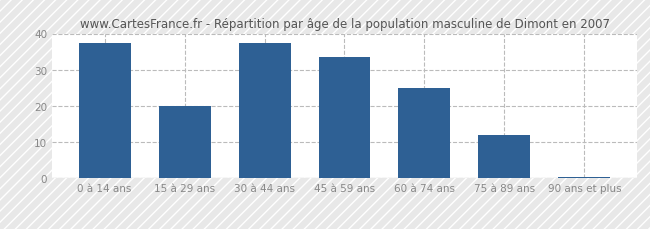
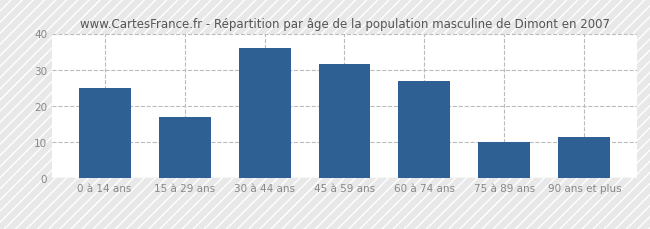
0 à 14 ans: 37.5 -> 25.0
15 à 29 ans: 20.0 -> 17.0
30 à 44 ans: 37.5 -> 36.0
45 à 59 ans: 33.5 -> 31.5
60 à 74 ans: 25.0 -> 27.0
75 à 89 ans: 12.0 -> 10.0
90 ans et plus: 0.5 -> 11.5
